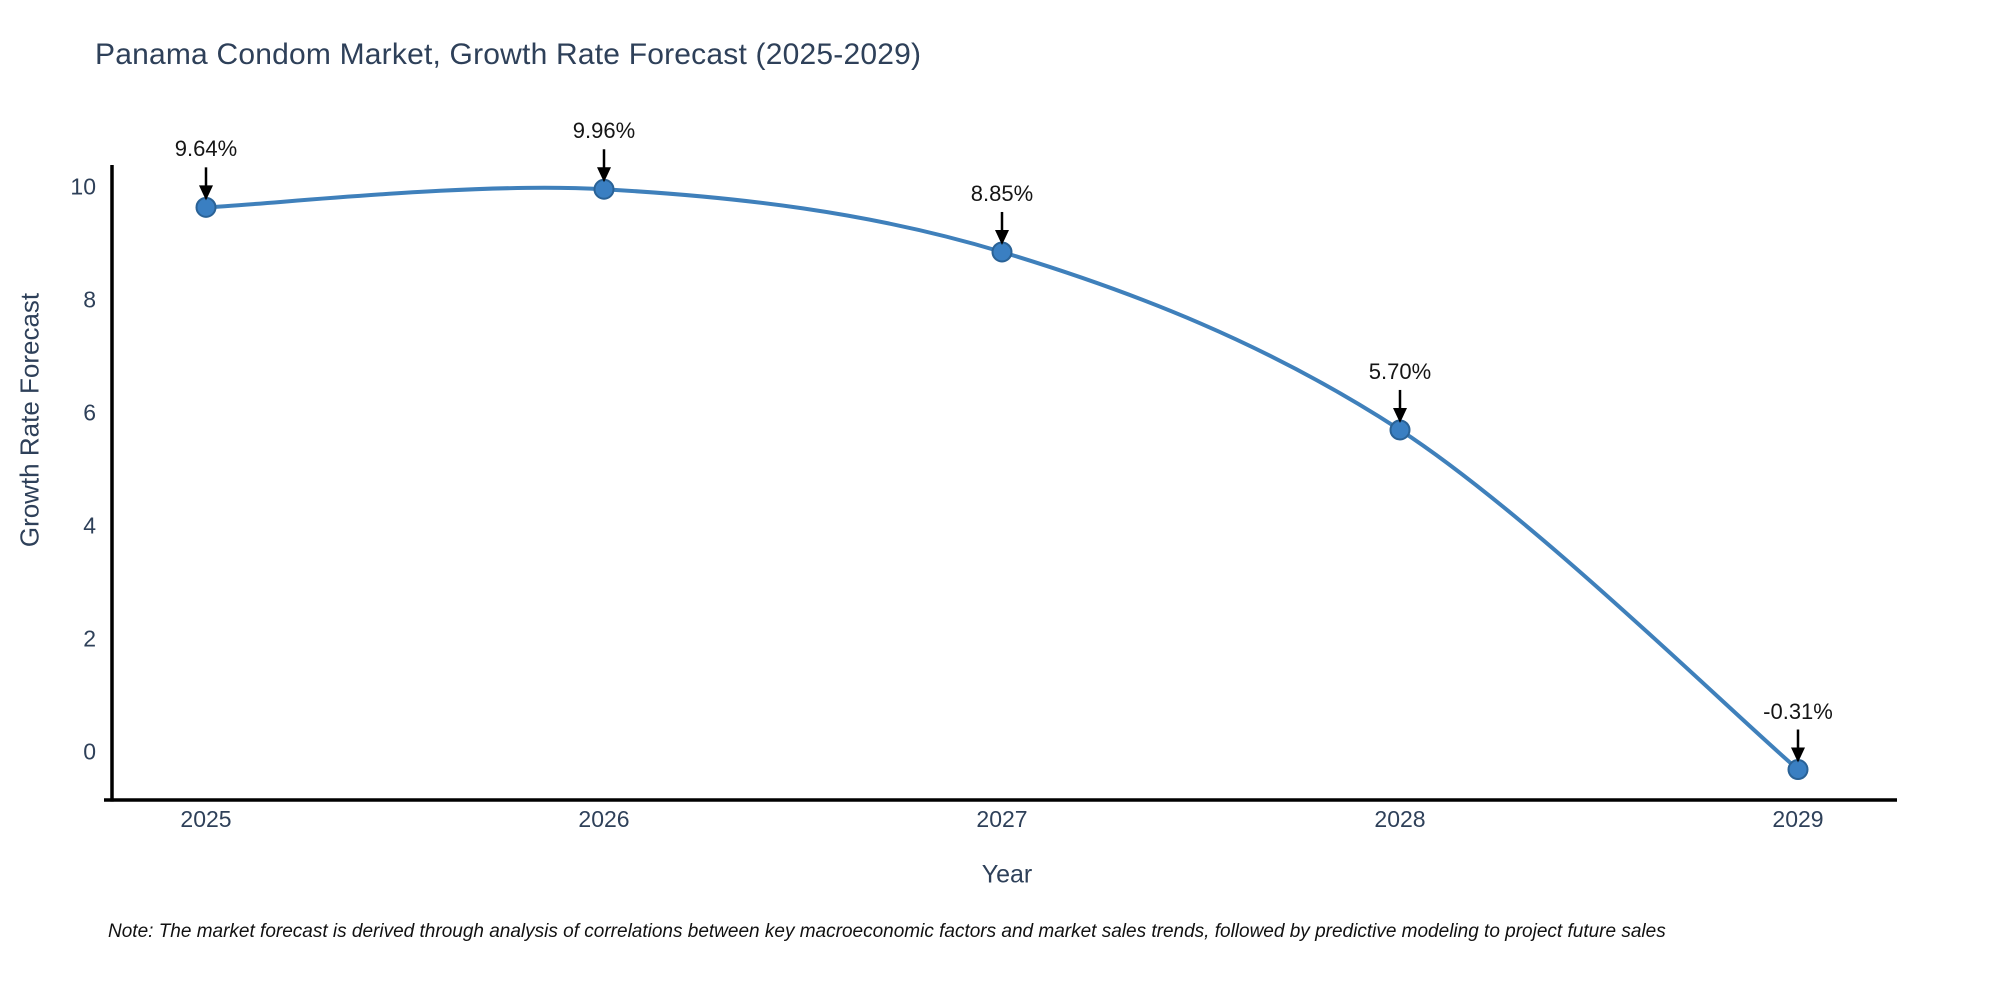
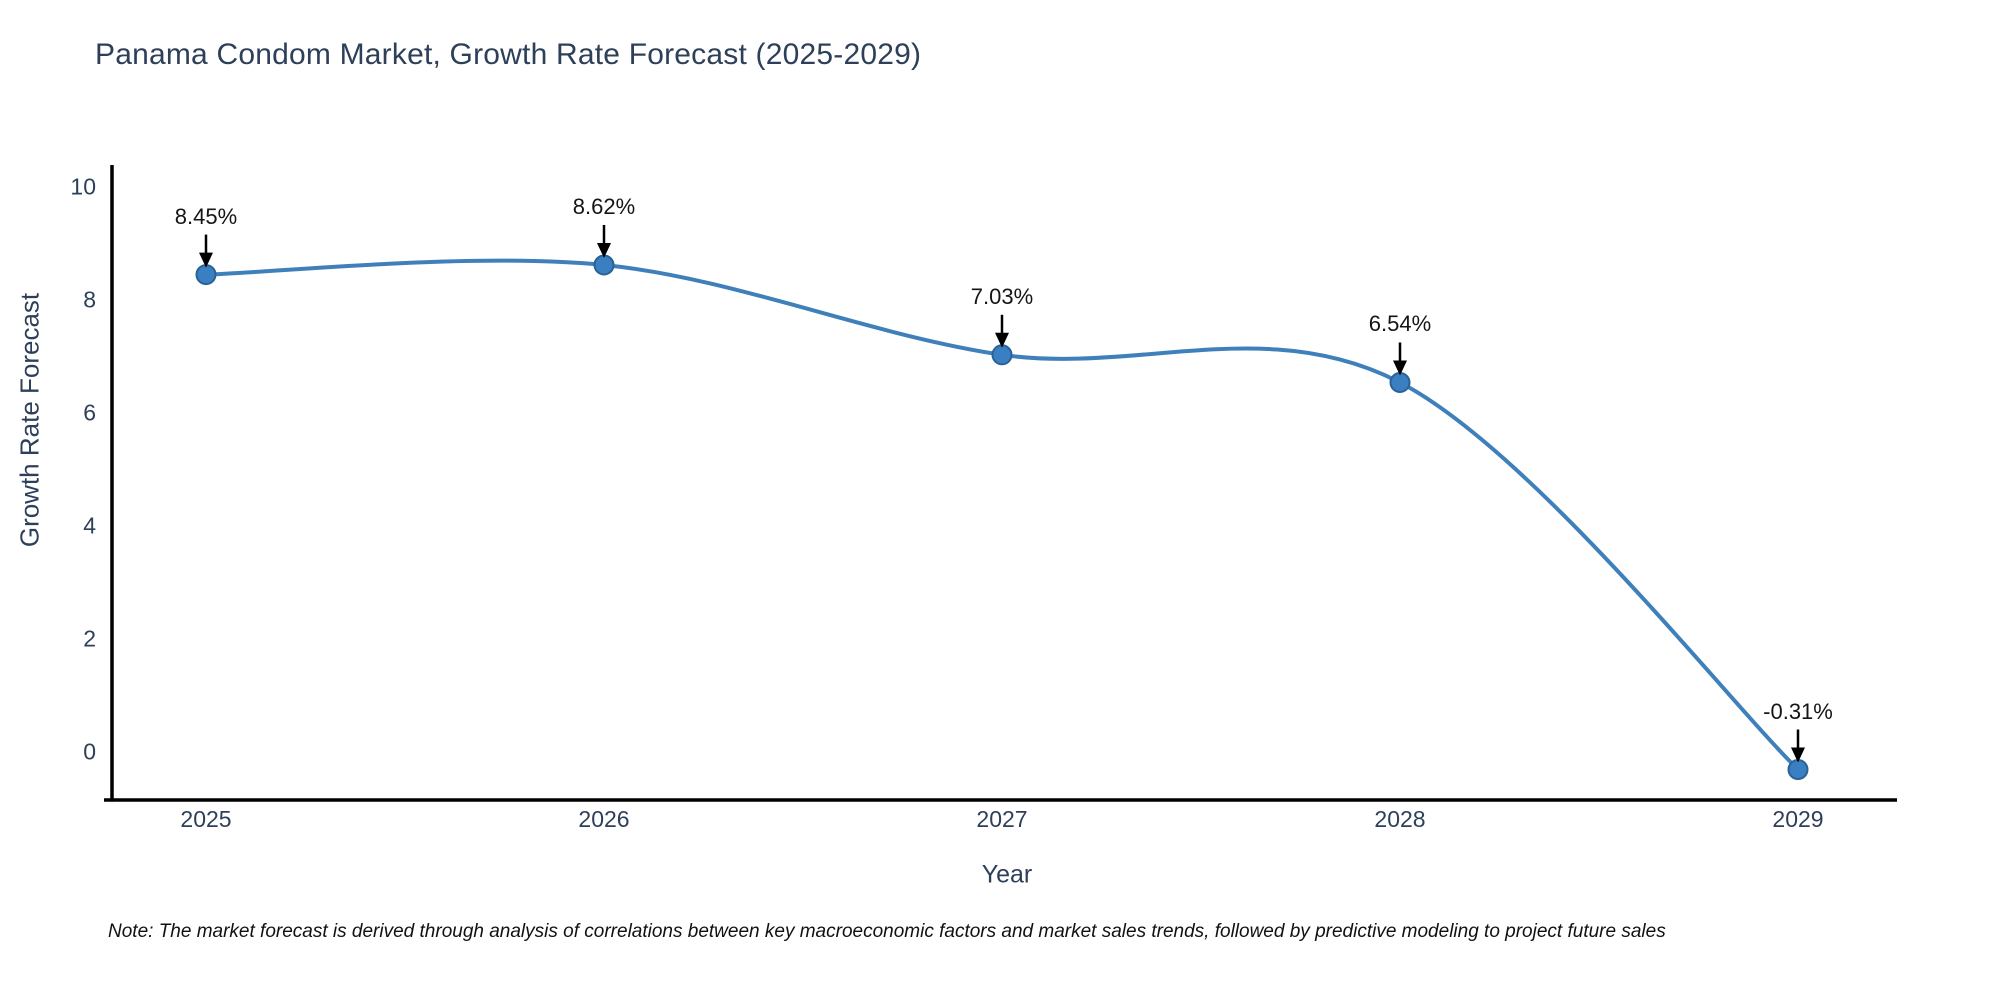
2025: 9.64% -> 8.45%
2026: 9.96% -> 8.62%
2027: 8.85% -> 7.03%
2028: 5.70% -> 6.54%
